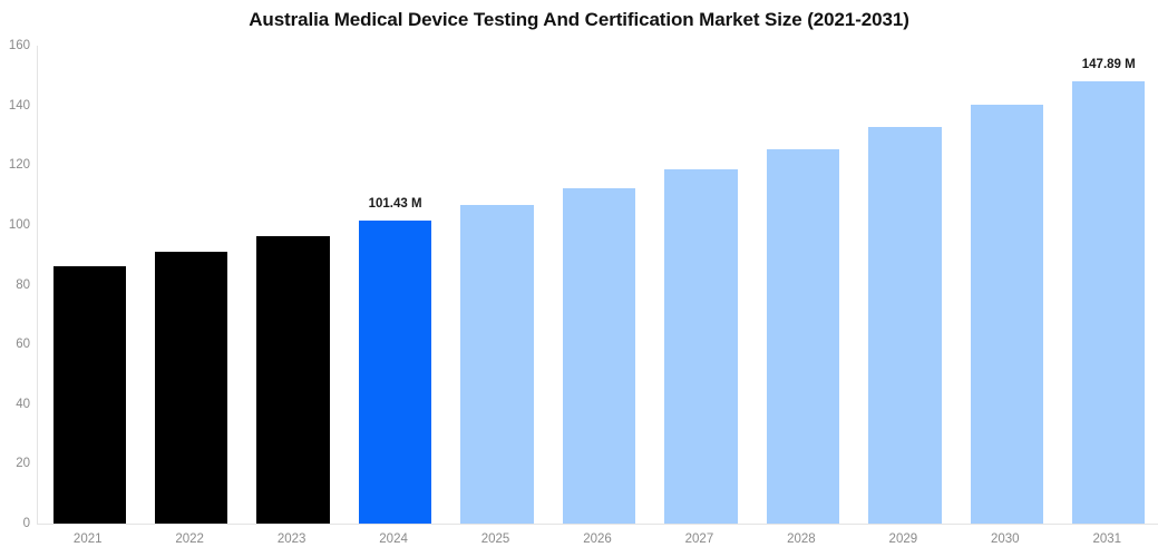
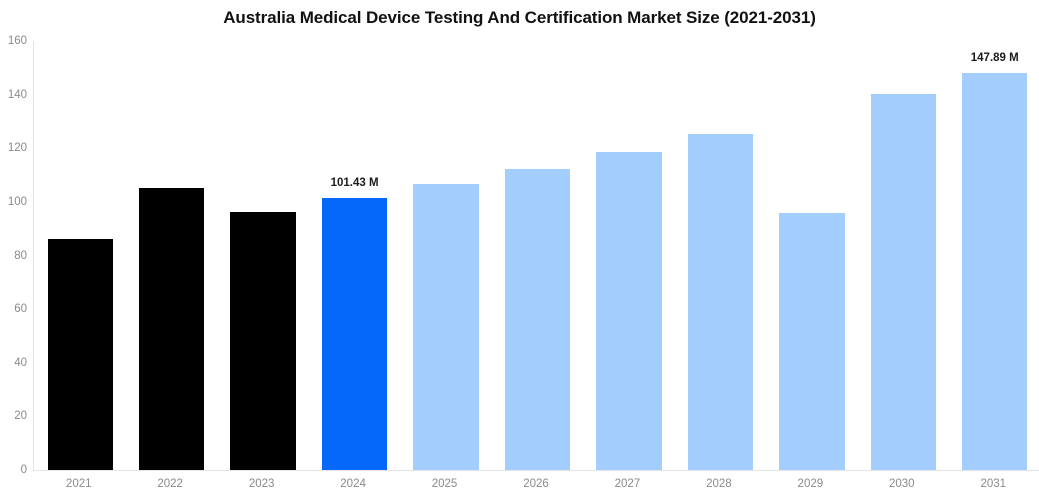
2022: 91 -> 105
2029: 133 -> 96
